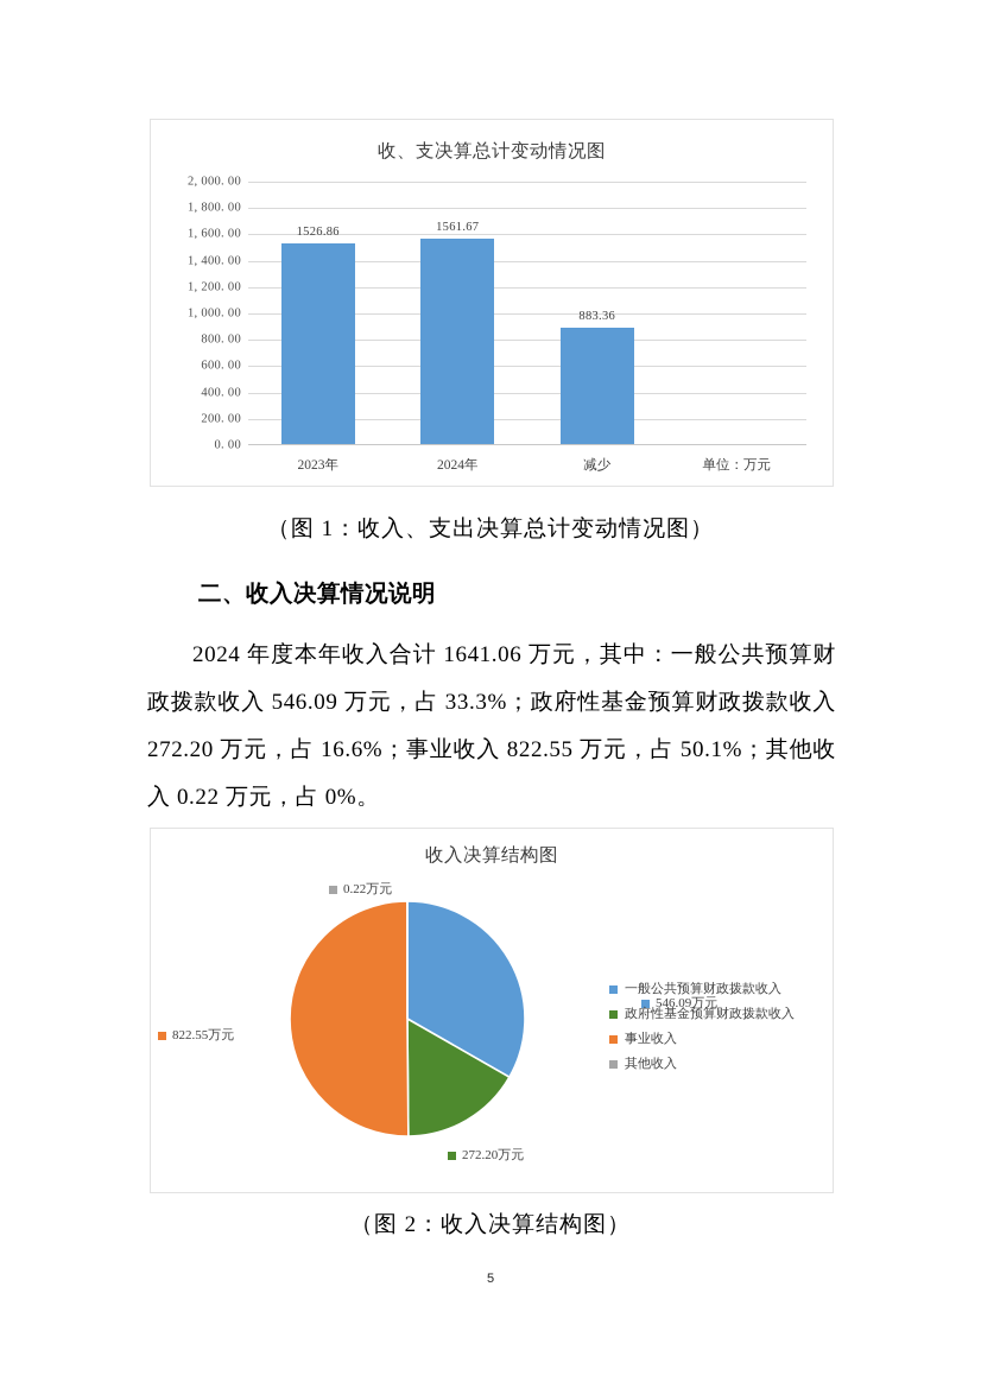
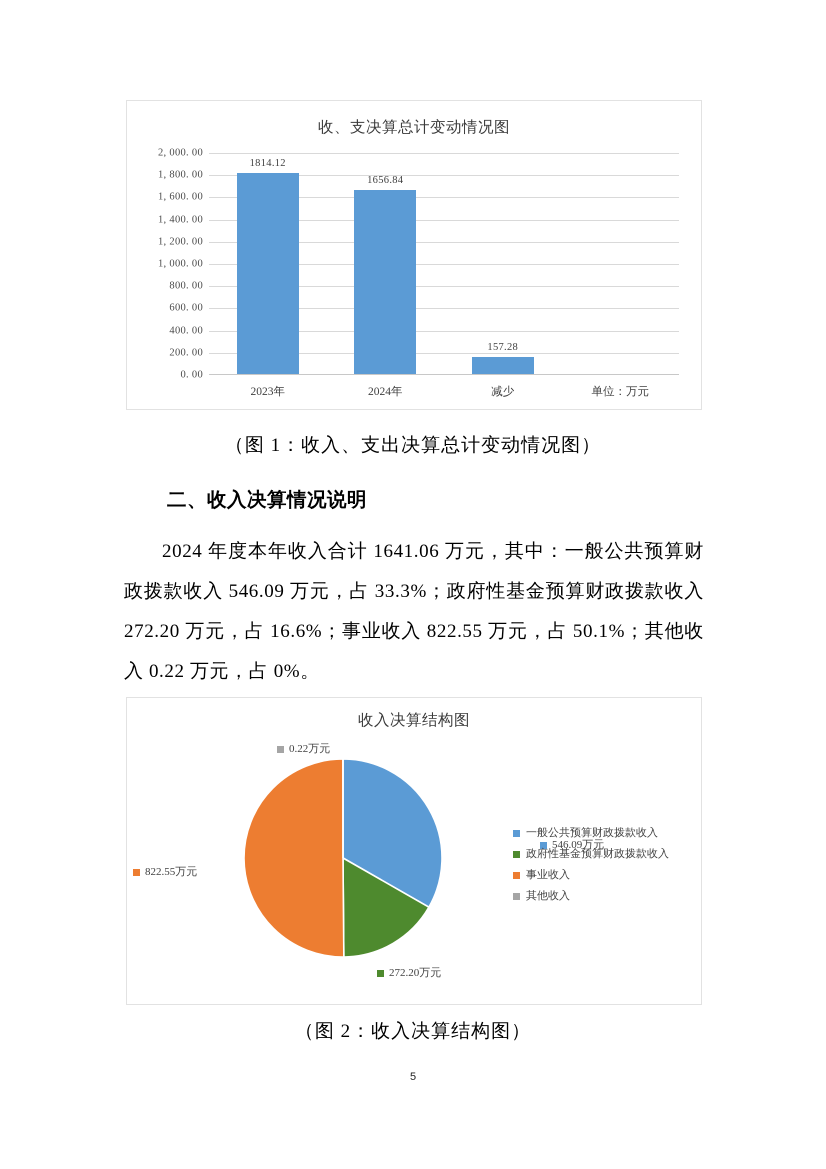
收、支决算总计变动情况图/2023年: 1526.86 -> 1814.12
收、支决算总计变动情况图/2024年: 1561.67 -> 1656.84
收、支决算总计变动情况图/减少: 883.36 -> 157.28
